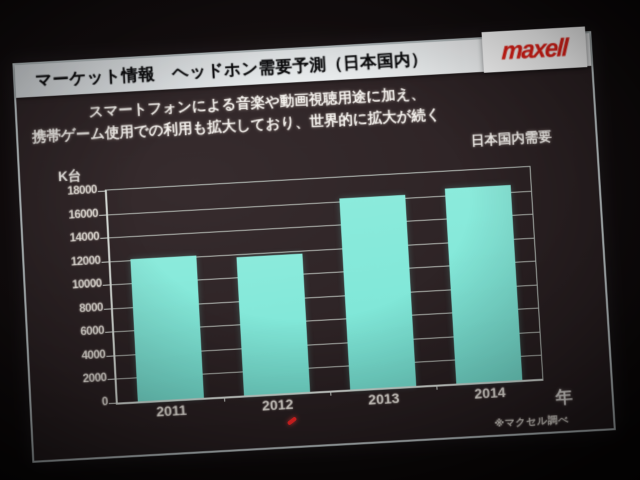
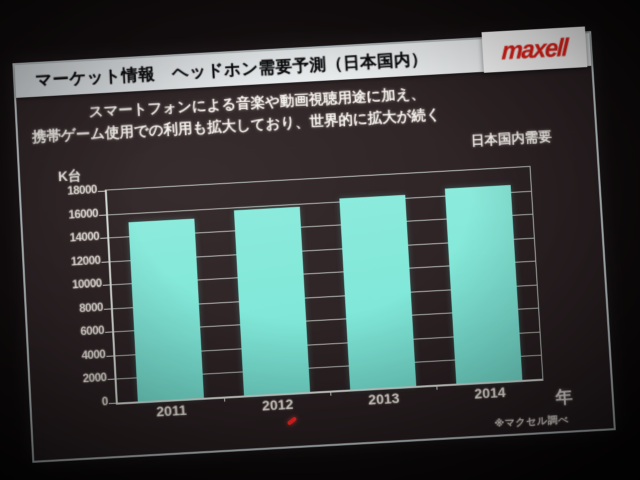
2011: 12100 -> 15200
2012: 11700 -> 15700
